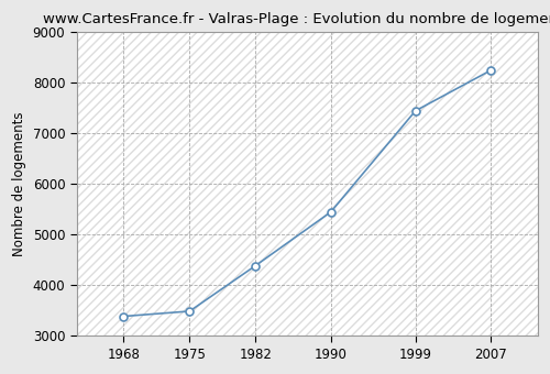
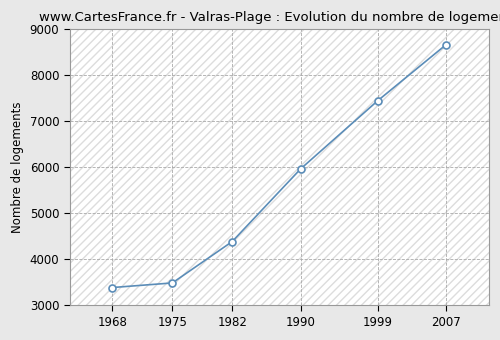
1990: 5450 -> 5970
2007: 8250 -> 8670
